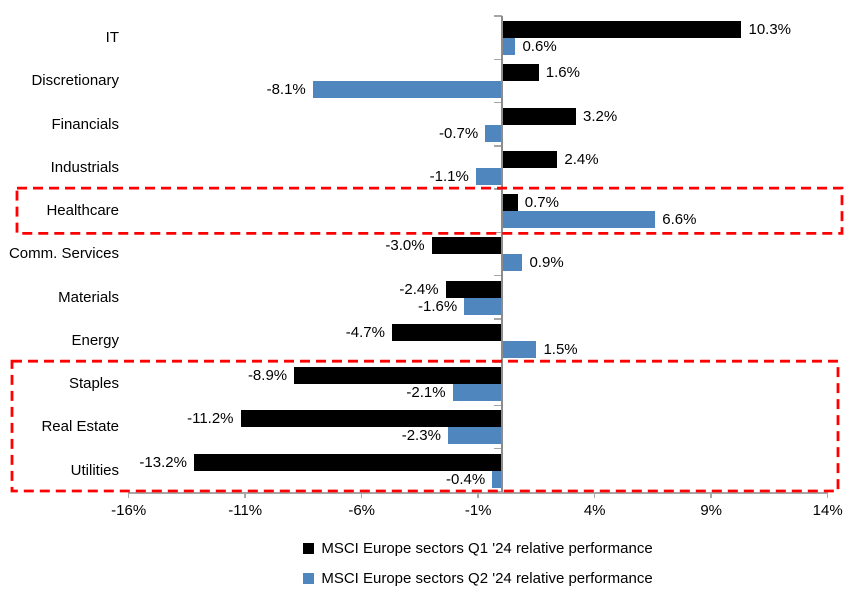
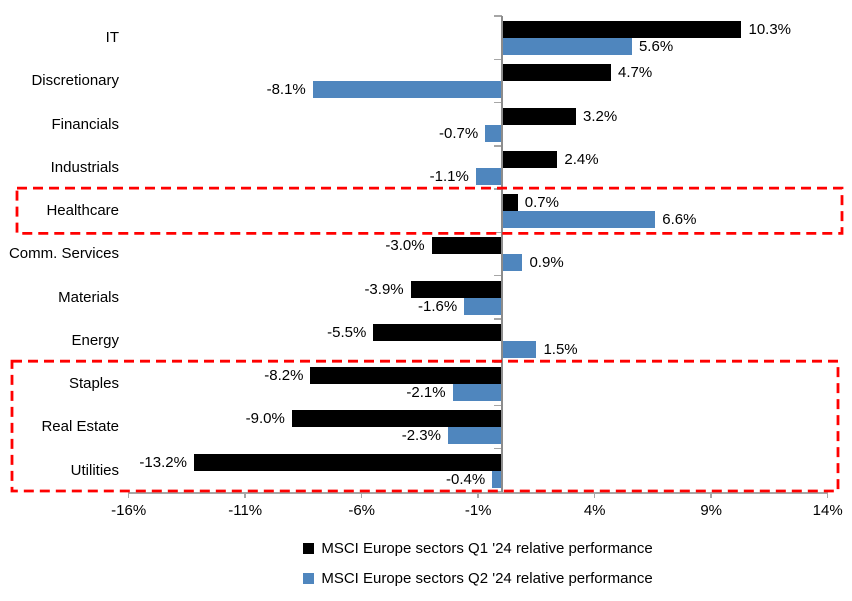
MSCI Europe sectors Q2 '24 relative performance/IT: 0.6% -> 5.6%
MSCI Europe sectors Q1 '24 relative performance/Discretionary: 1.6% -> 4.7%
MSCI Europe sectors Q1 '24 relative performance/Materials: -2.4% -> -3.9%
MSCI Europe sectors Q1 '24 relative performance/Energy: -4.7% -> -5.5%
MSCI Europe sectors Q1 '24 relative performance/Staples: -8.9% -> -8.2%
MSCI Europe sectors Q1 '24 relative performance/Real Estate: -11.2% -> -9.0%
